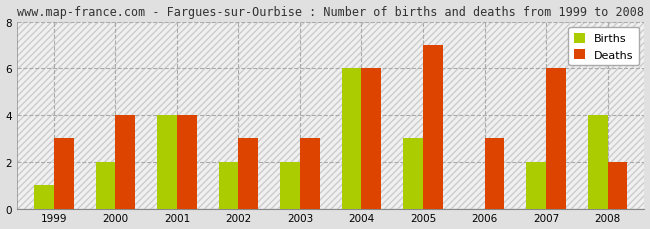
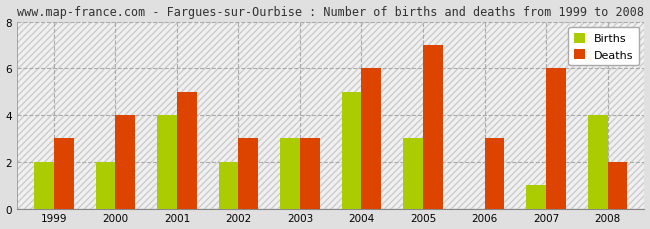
Births/1999: 1 -> 2
Deaths/2001: 4 -> 5
Births/2003: 2 -> 3
Births/2004: 6 -> 5
Births/2007: 2 -> 1
